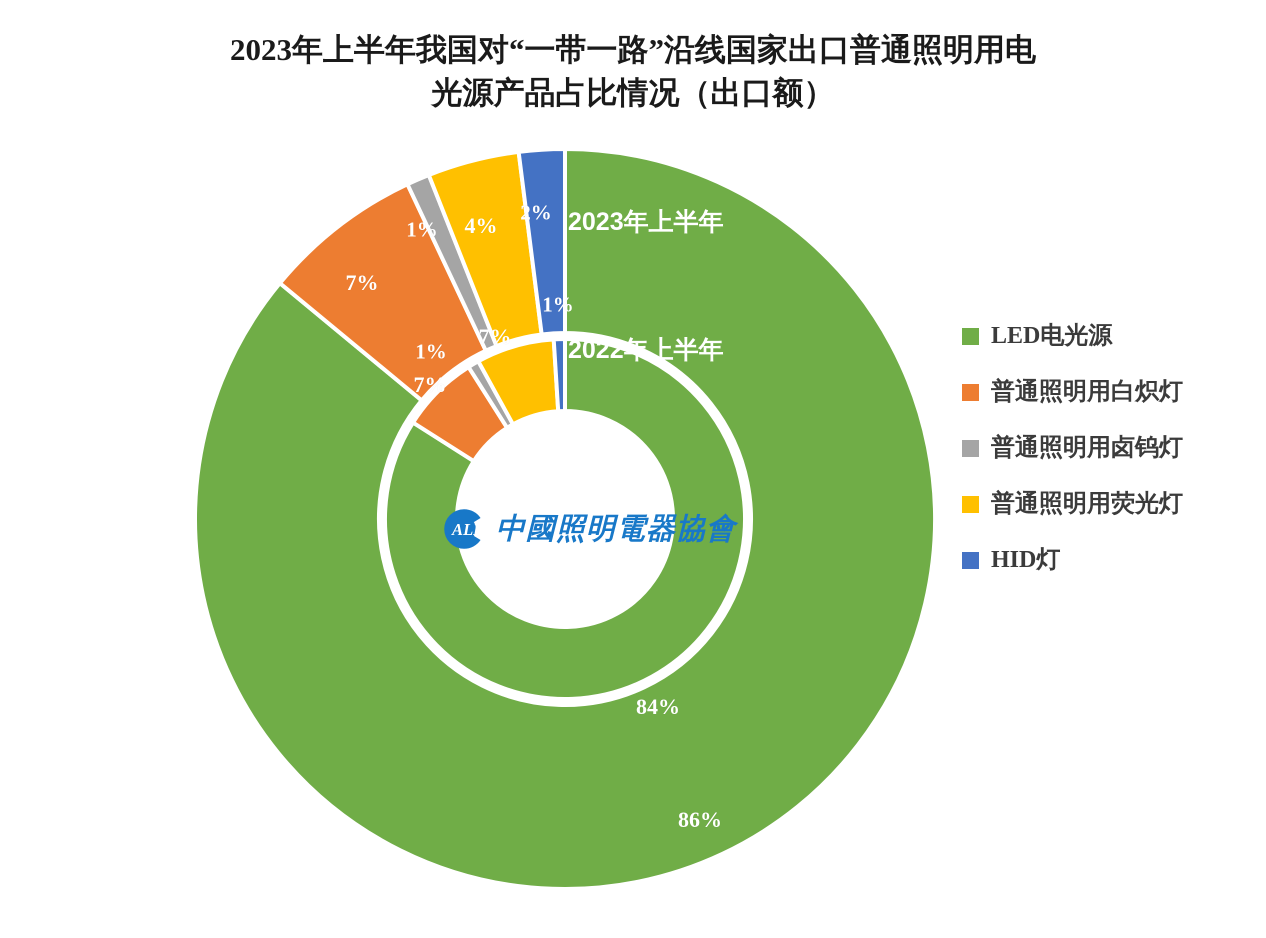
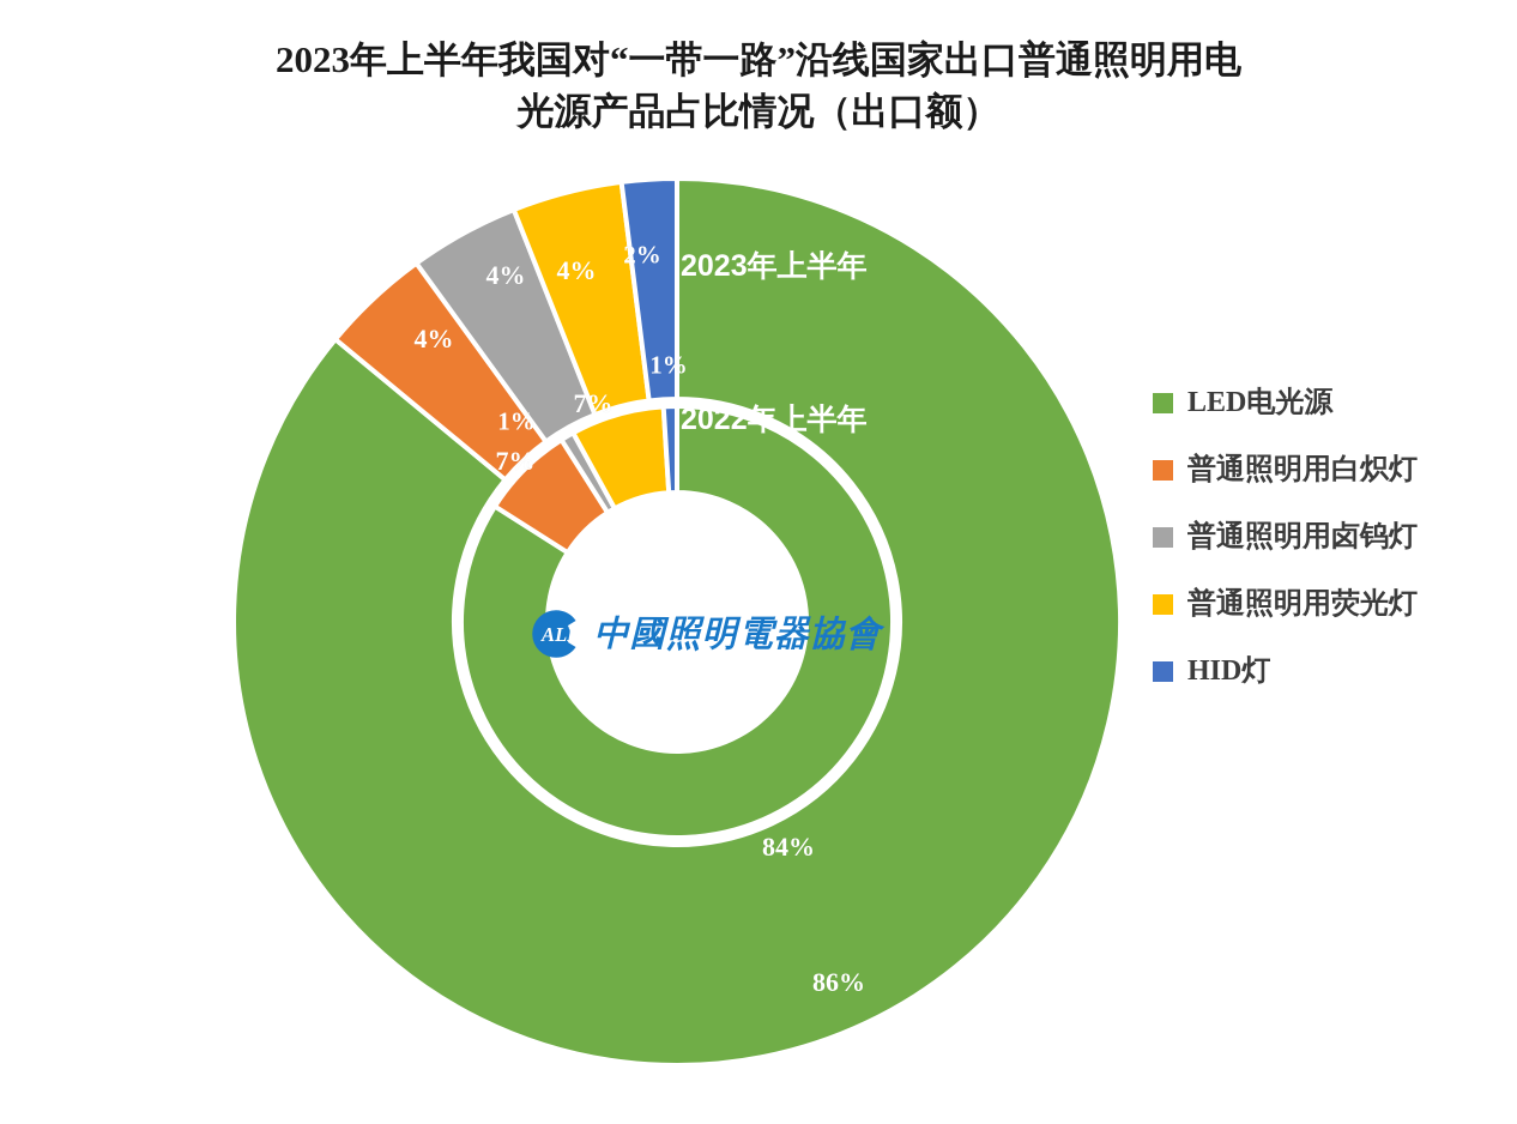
2023年上半年/普通照明用白炽灯: 7% -> 4%
2023年上半年/普通照明用卤钨灯: 1% -> 4%
